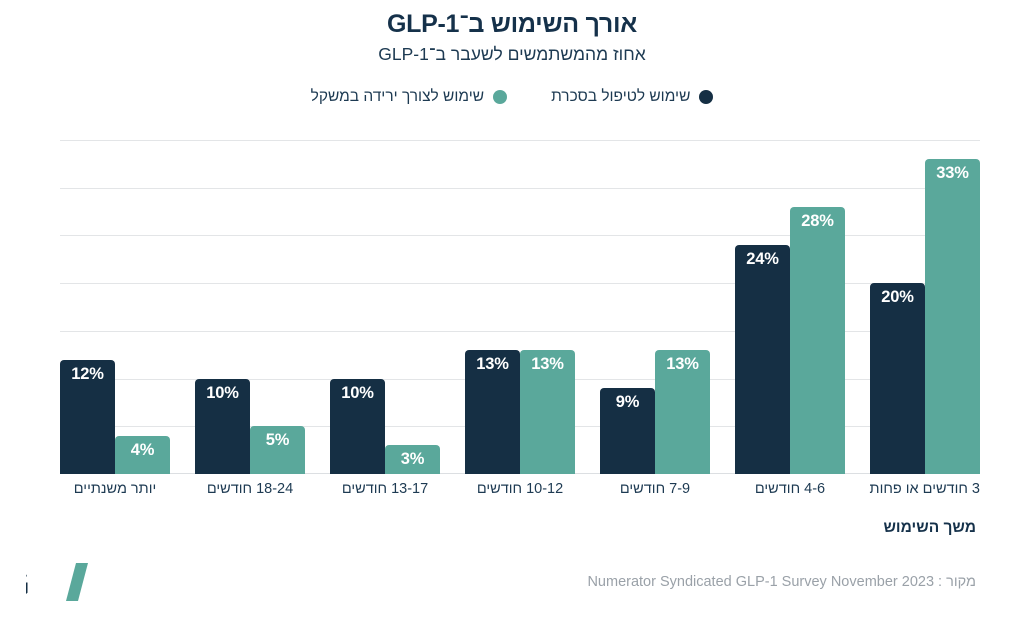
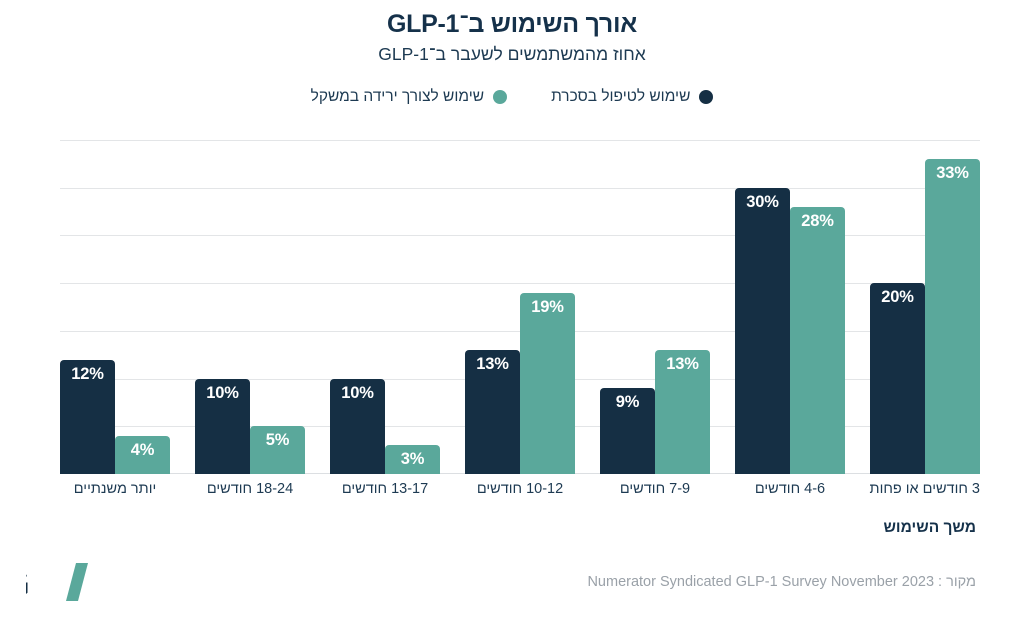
שימוש לטיפול בסכרת/4-6 חודשים: 24% -> 30%
שימוש לצורך ירידה במשקל/10-12 חודשים: 13% -> 19%
